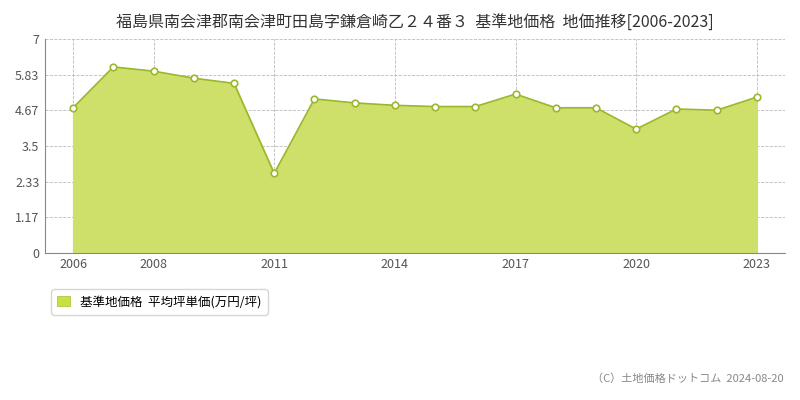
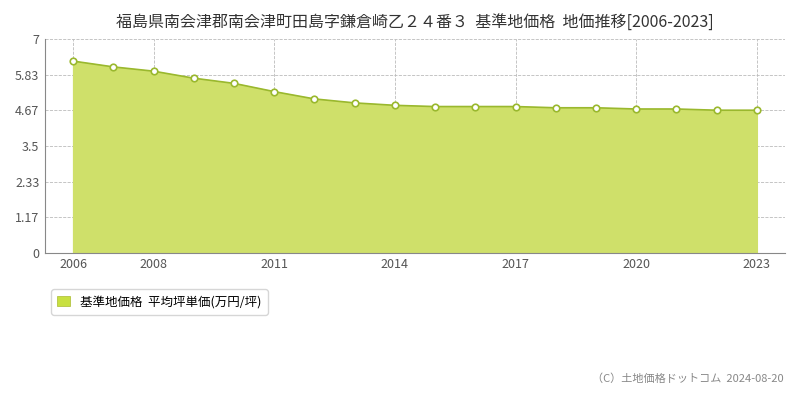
2006: 4.75 -> 6.28
2011: 2.60 -> 5.28
2017: 5.20 -> 4.79
2020: 4.05 -> 4.71
2023: 5.10 -> 4.67
